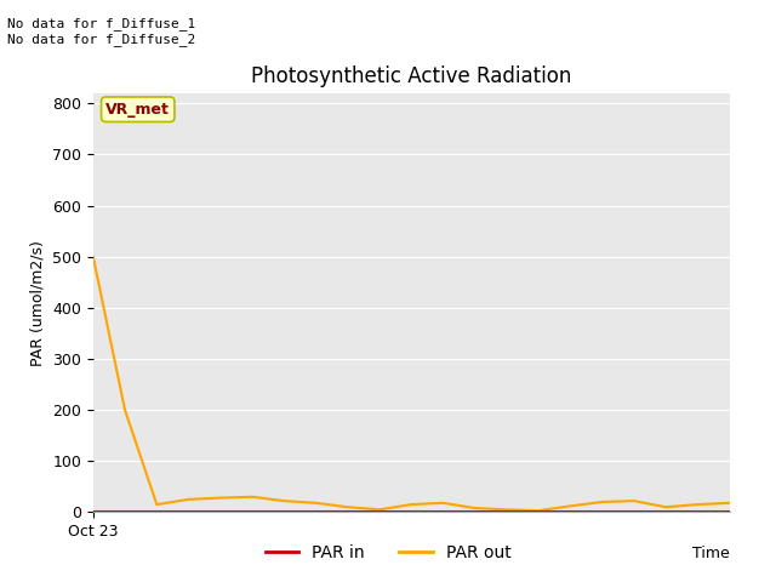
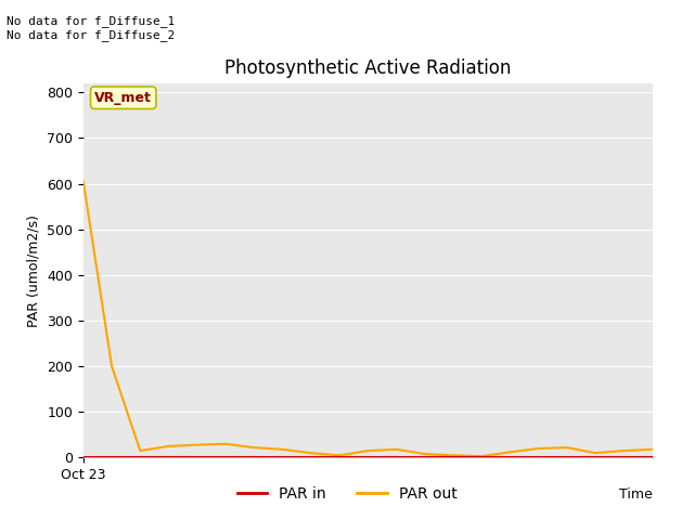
PAR out/Oct 23: 500 -> 605
